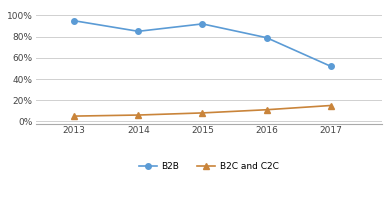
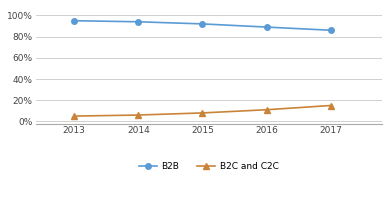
B2B/2014: 85% -> 94%
B2B/2016: 79% -> 89%
B2B/2017: 52% -> 86%
